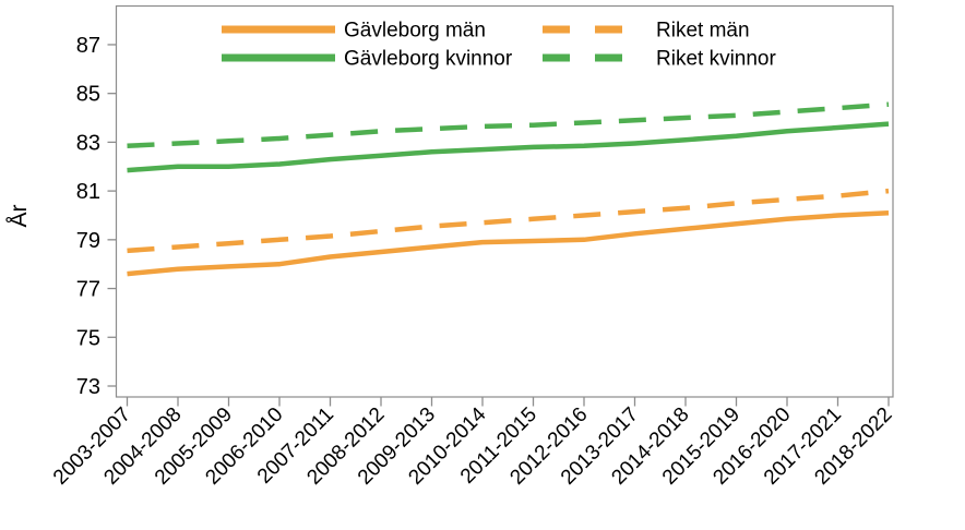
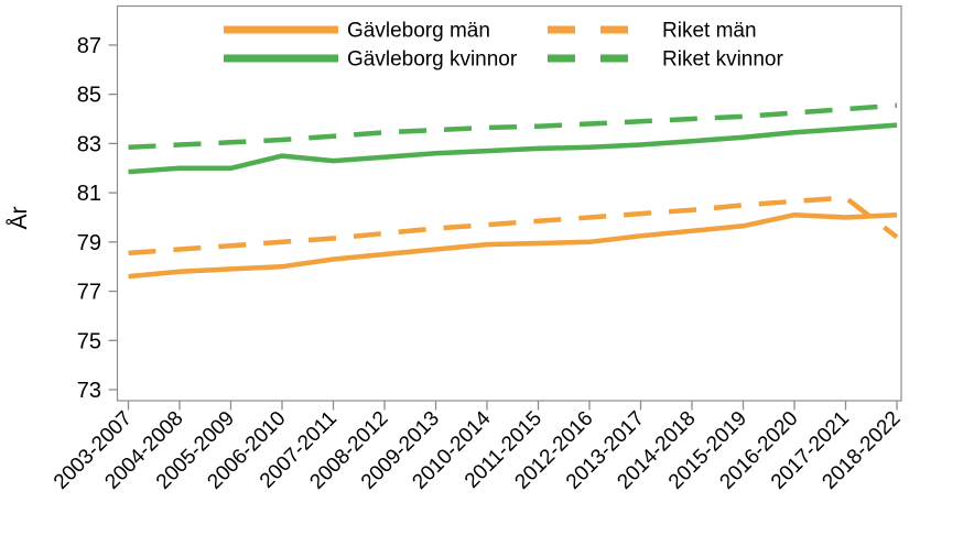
Gävleborg kvinnor/2006-2010: 82.1 -> 82.5
Gävleborg män/2016-2020: 79.8 -> 80.1
Riket män/2018-2022: 81.0 -> 79.2
